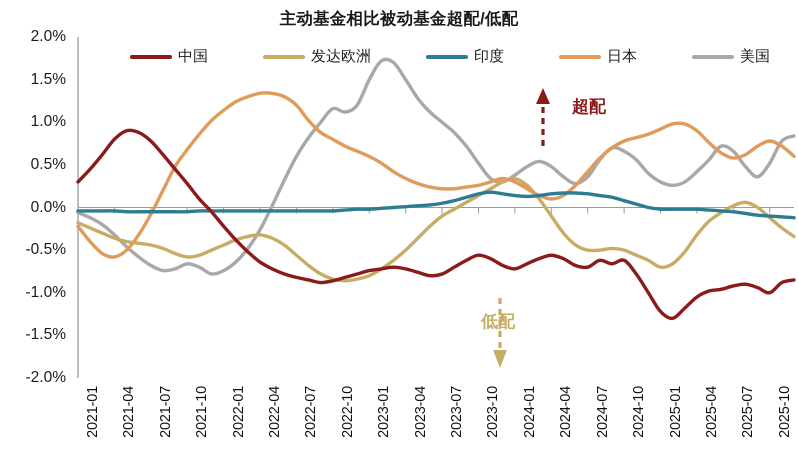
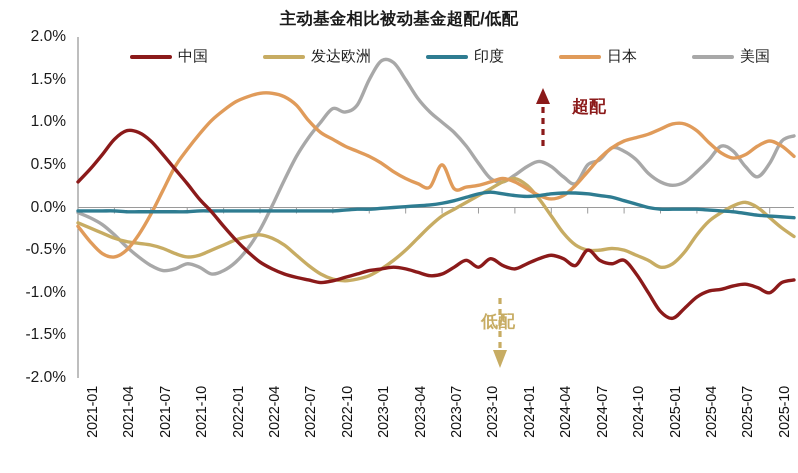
日本/2023-07: 0.2% -> 0.5%
中国/2023-10: -0.6% -> -0.7%
中国/2024-07: -0.7% -> -0.5%
美国/2024-07: 0.4% -> 0.5%
